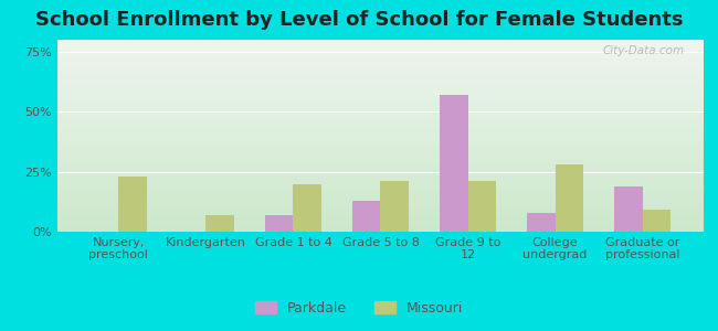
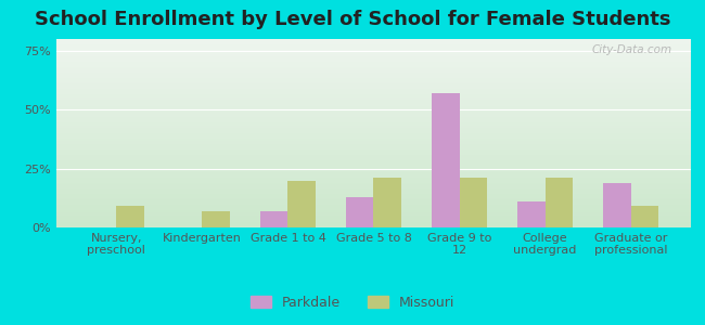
Missouri/Nursery, preschool: 23% -> 9%
Parkdale/College undergrad: 8% -> 11%
Missouri/College undergrad: 28% -> 21%
